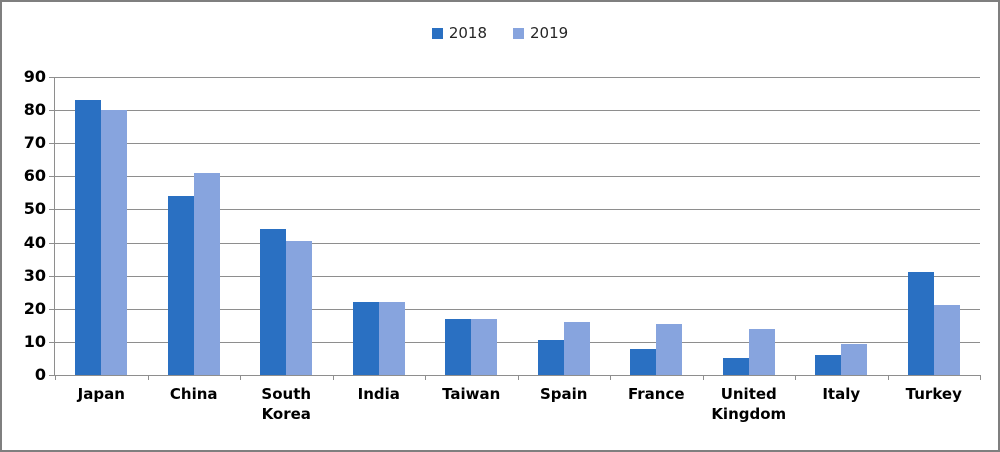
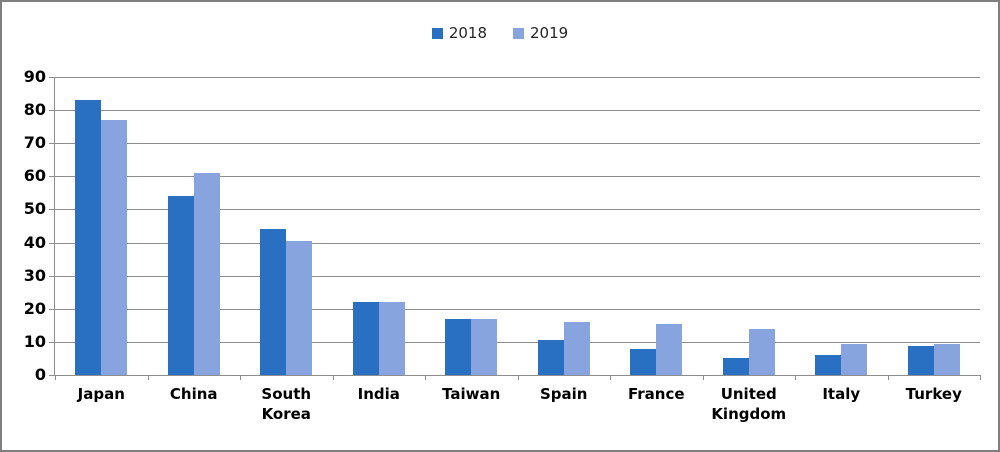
2019/Japan: 80 -> 77
2018/Turkey: 31 -> 9
2019/Turkey: 21 -> 10
